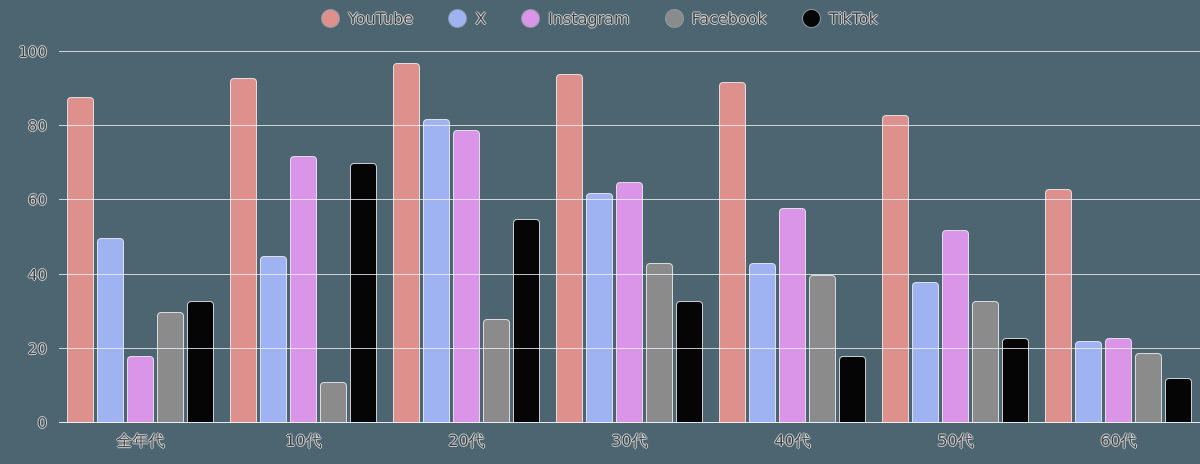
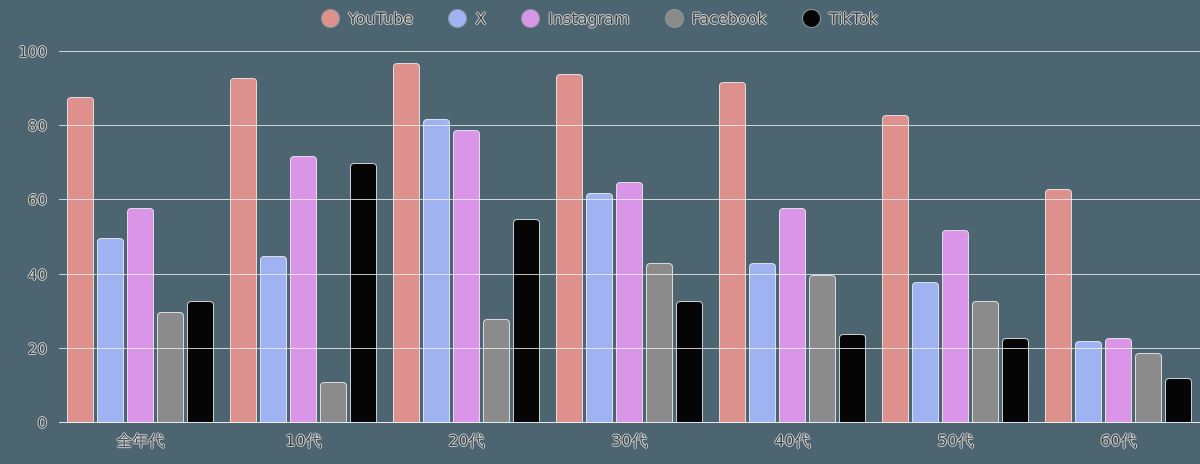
Instagram/全年代: 18 -> 58
TikTok/40代: 18 -> 24
